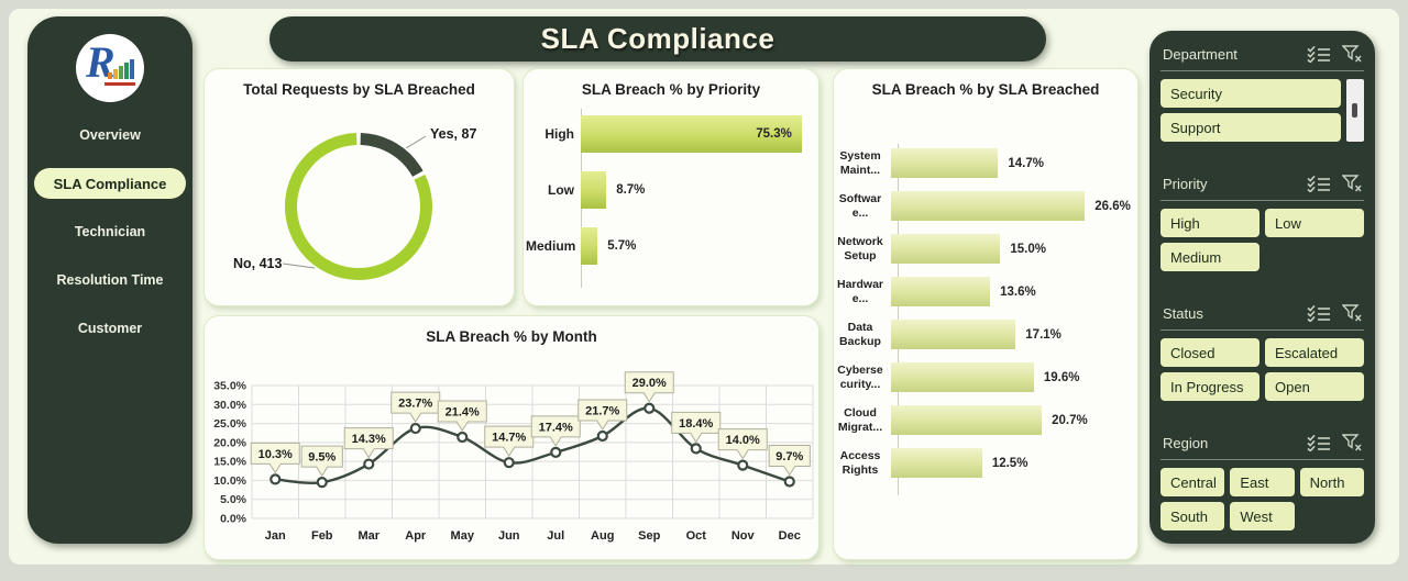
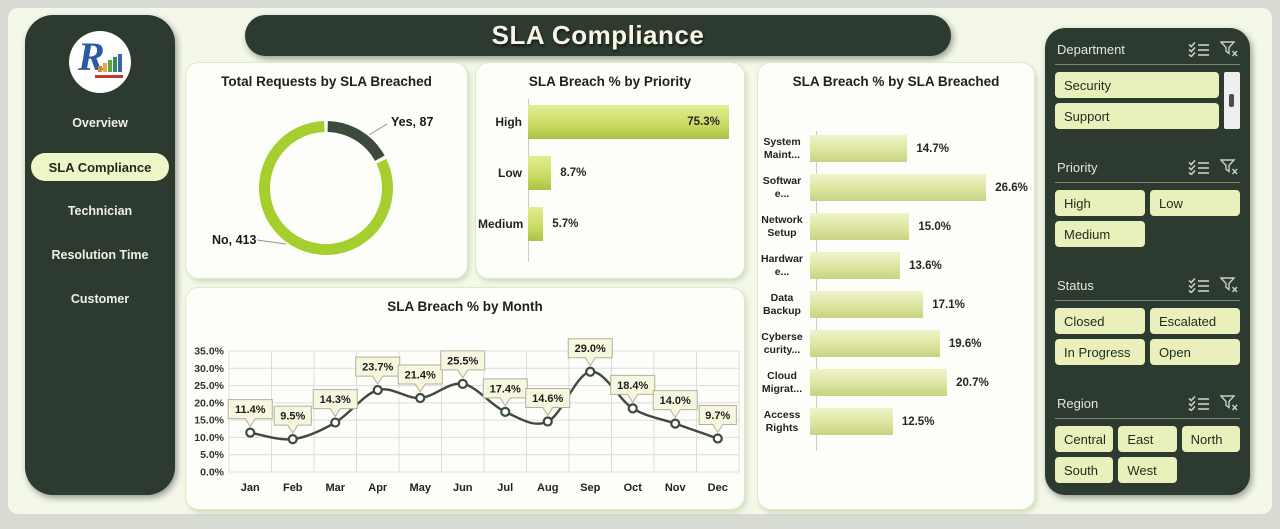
SLA Breach % by Month/Jan: 10.3% -> 11.4%
SLA Breach % by Month/Jun: 14.7% -> 25.5%
SLA Breach % by Month/Aug: 21.7% -> 14.6%
